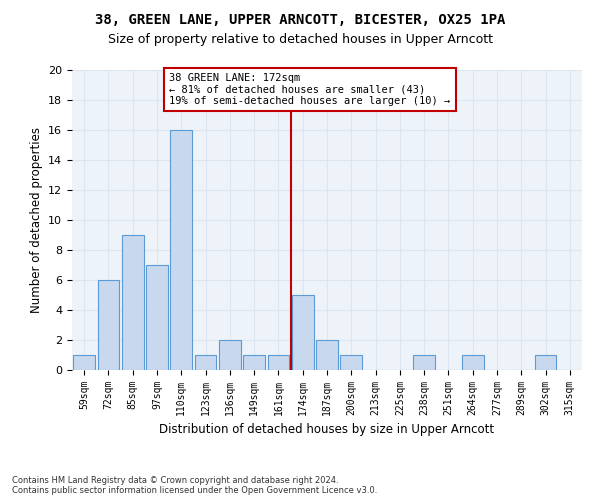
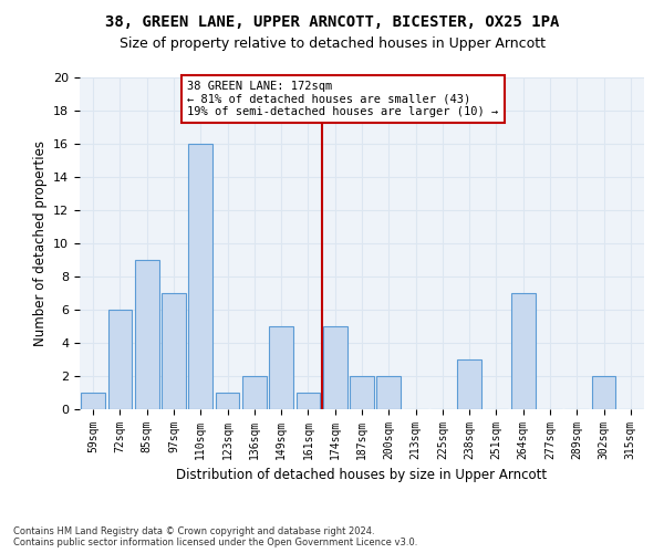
149sqm: 1 -> 5
200sqm: 1 -> 2
238sqm: 1 -> 3
264sqm: 1 -> 7
302sqm: 1 -> 2
